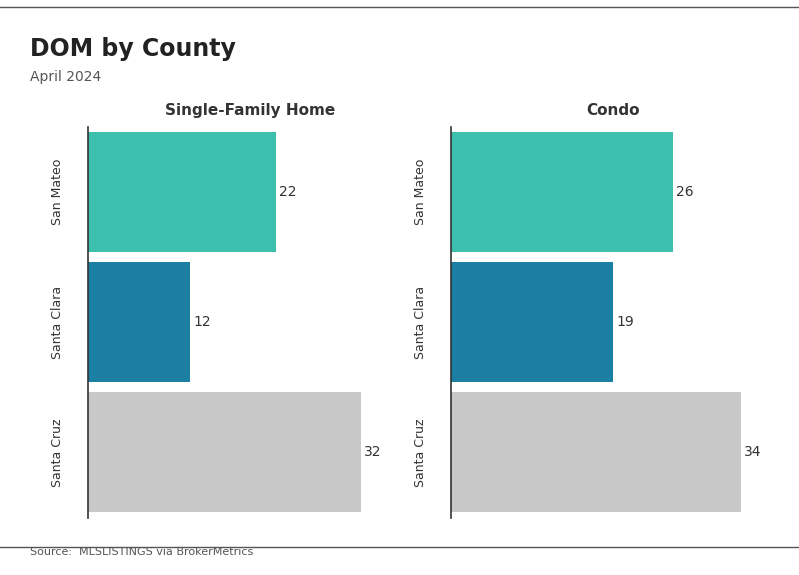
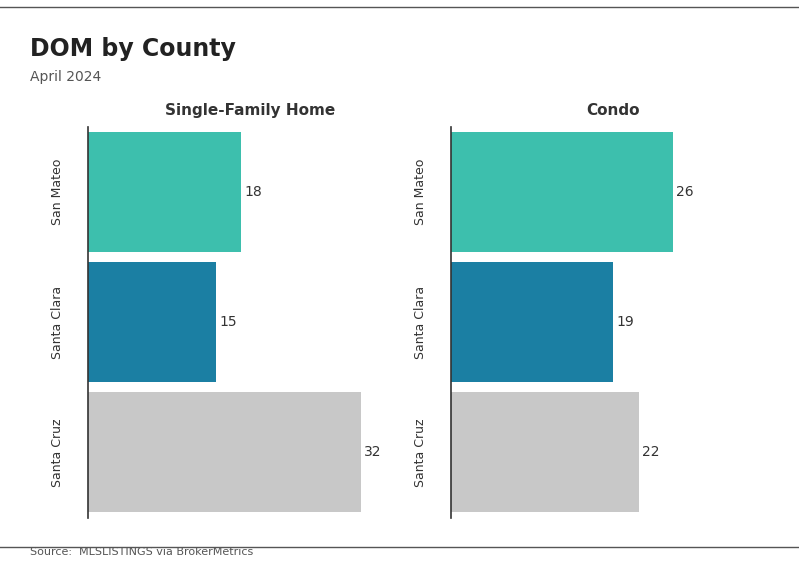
Single-Family Home/San Mateo: 22 -> 18
Single-Family Home/Santa Clara: 12 -> 15
Condo/Santa Cruz: 34 -> 22
